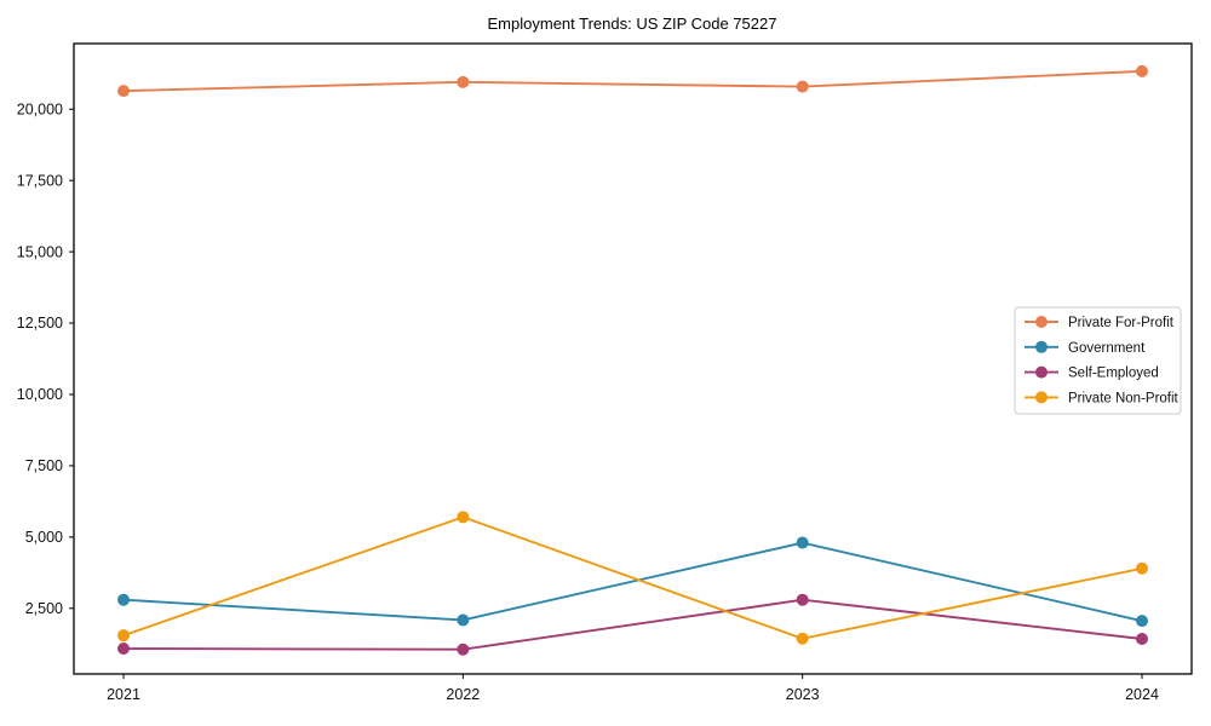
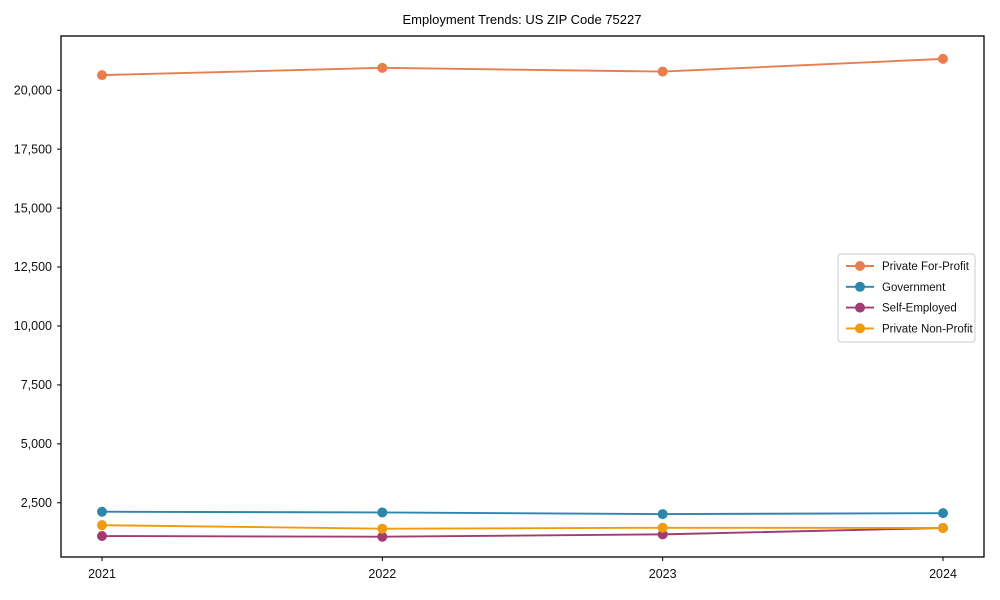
Government/2021: 2800 -> 2100
Private Non-Profit/2022: 5700 -> 1400
Government/2023: 4800 -> 2000
Self-Employed/2023: 2800 -> 1200
Private Non-Profit/2024: 3900 -> 1400
